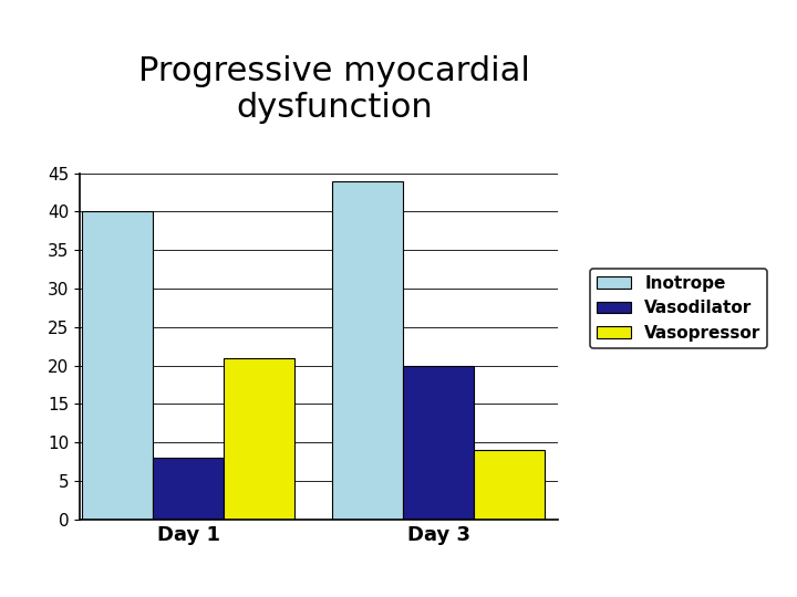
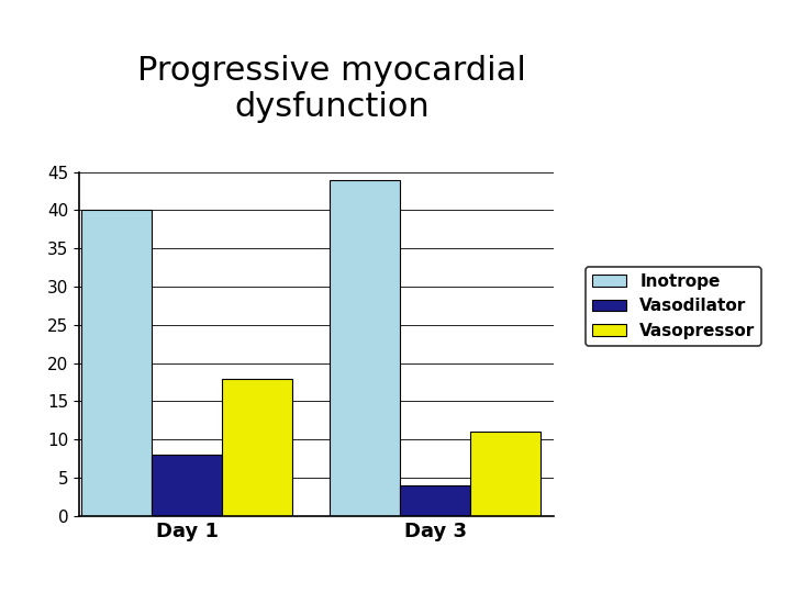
Vasopressor/Day 1: 21 -> 18
Vasodilator/Day 3: 20 -> 4
Vasopressor/Day 3: 9 -> 11
